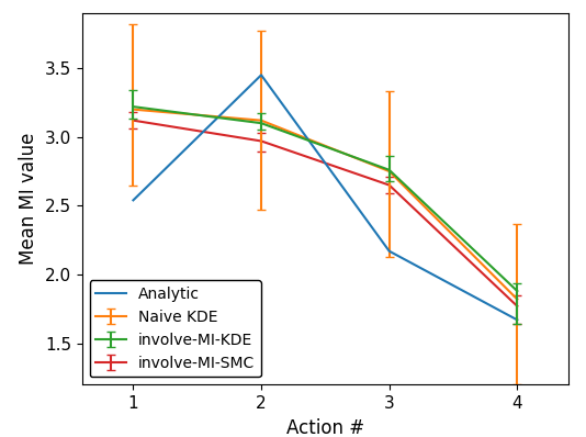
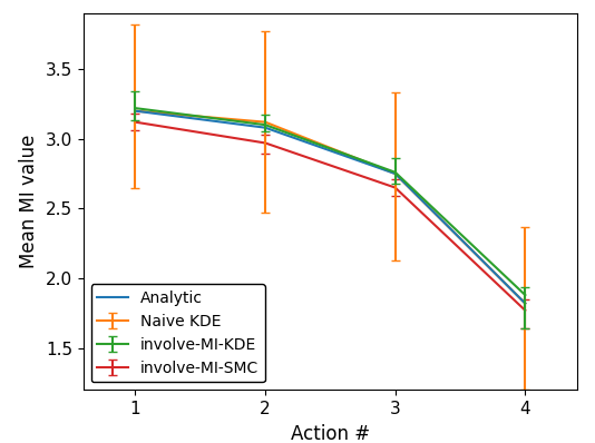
Analytic/1: 2.54 -> 3.20
Analytic/2: 3.45 -> 3.08
Analytic/3: 2.17 -> 2.75
Analytic/4: 1.67 -> 1.82
